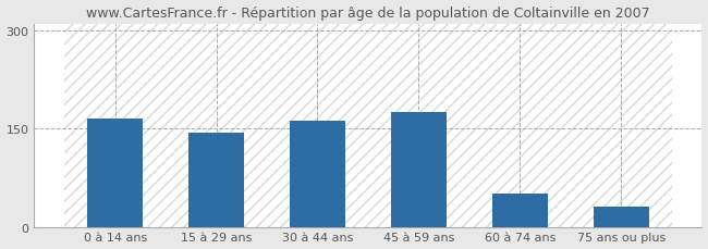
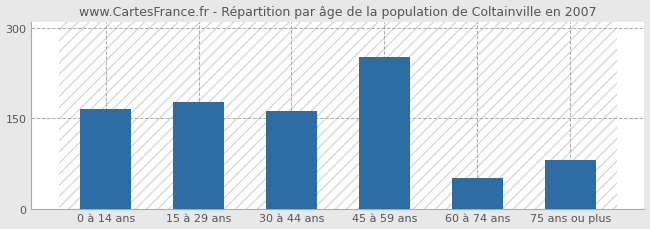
15 à 29 ans: 143 -> 176
45 à 59 ans: 175 -> 252
75 ans ou plus: 30 -> 80
